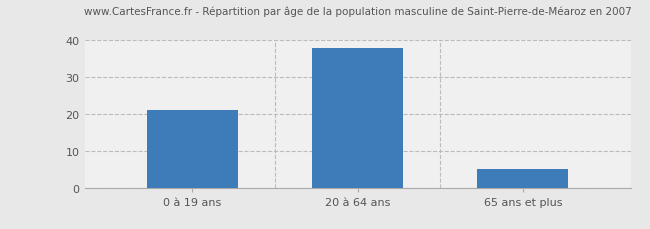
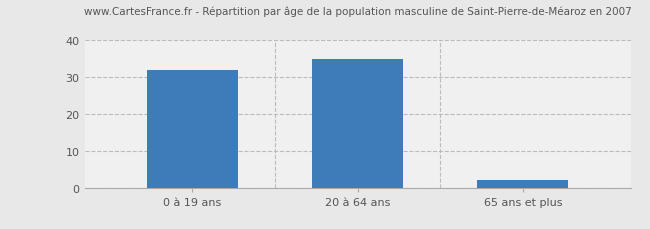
0 à 19 ans: 21 -> 32
20 à 64 ans: 38 -> 35
65 ans et plus: 5 -> 2
